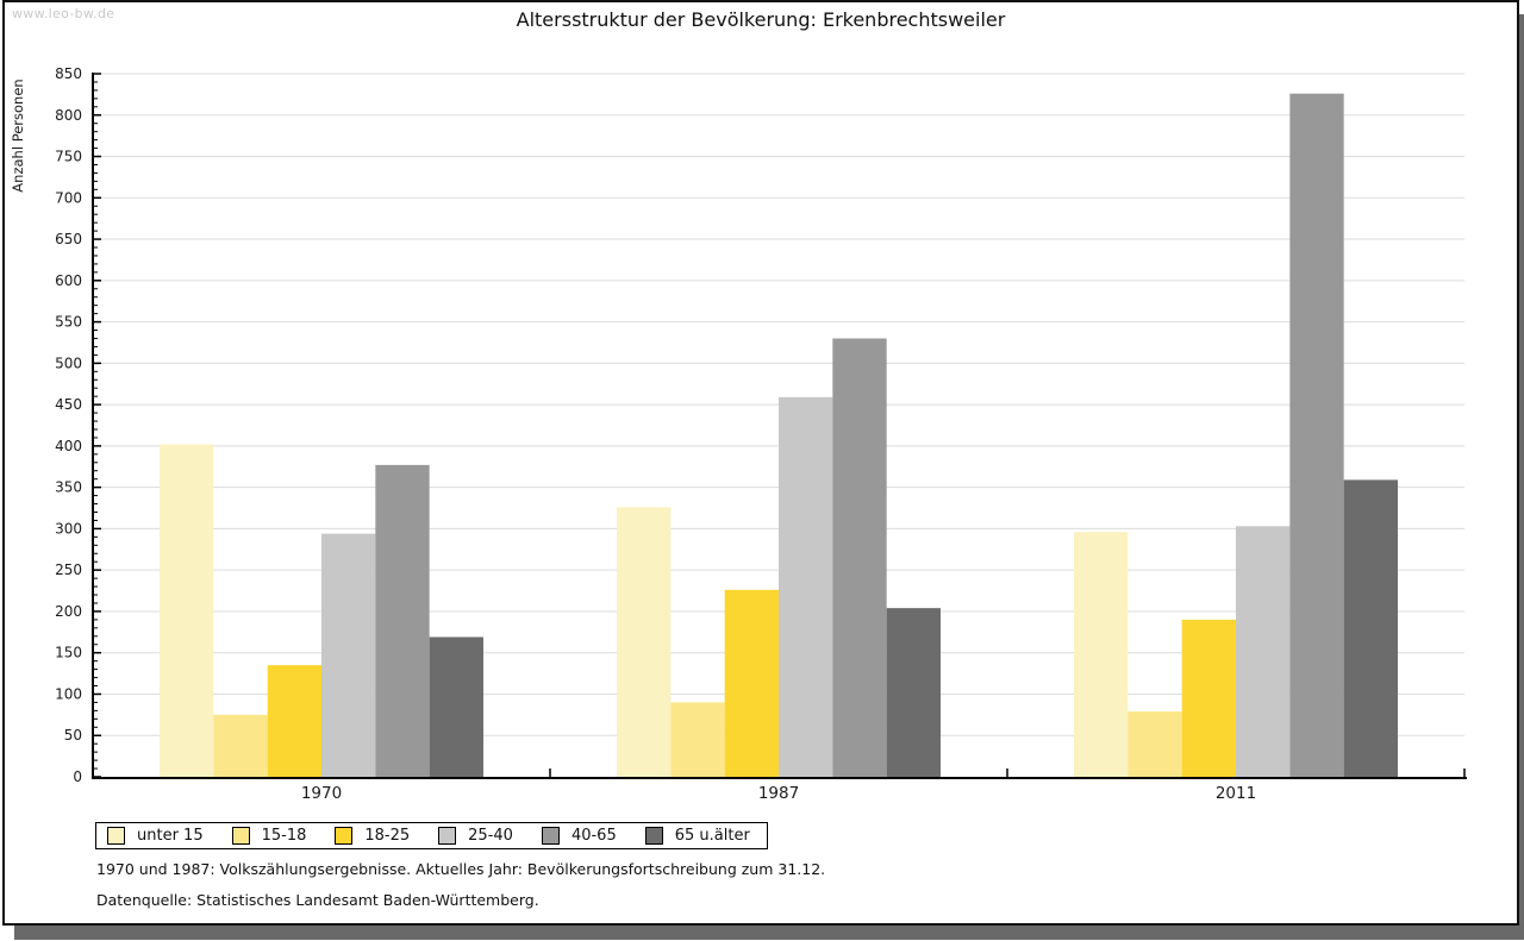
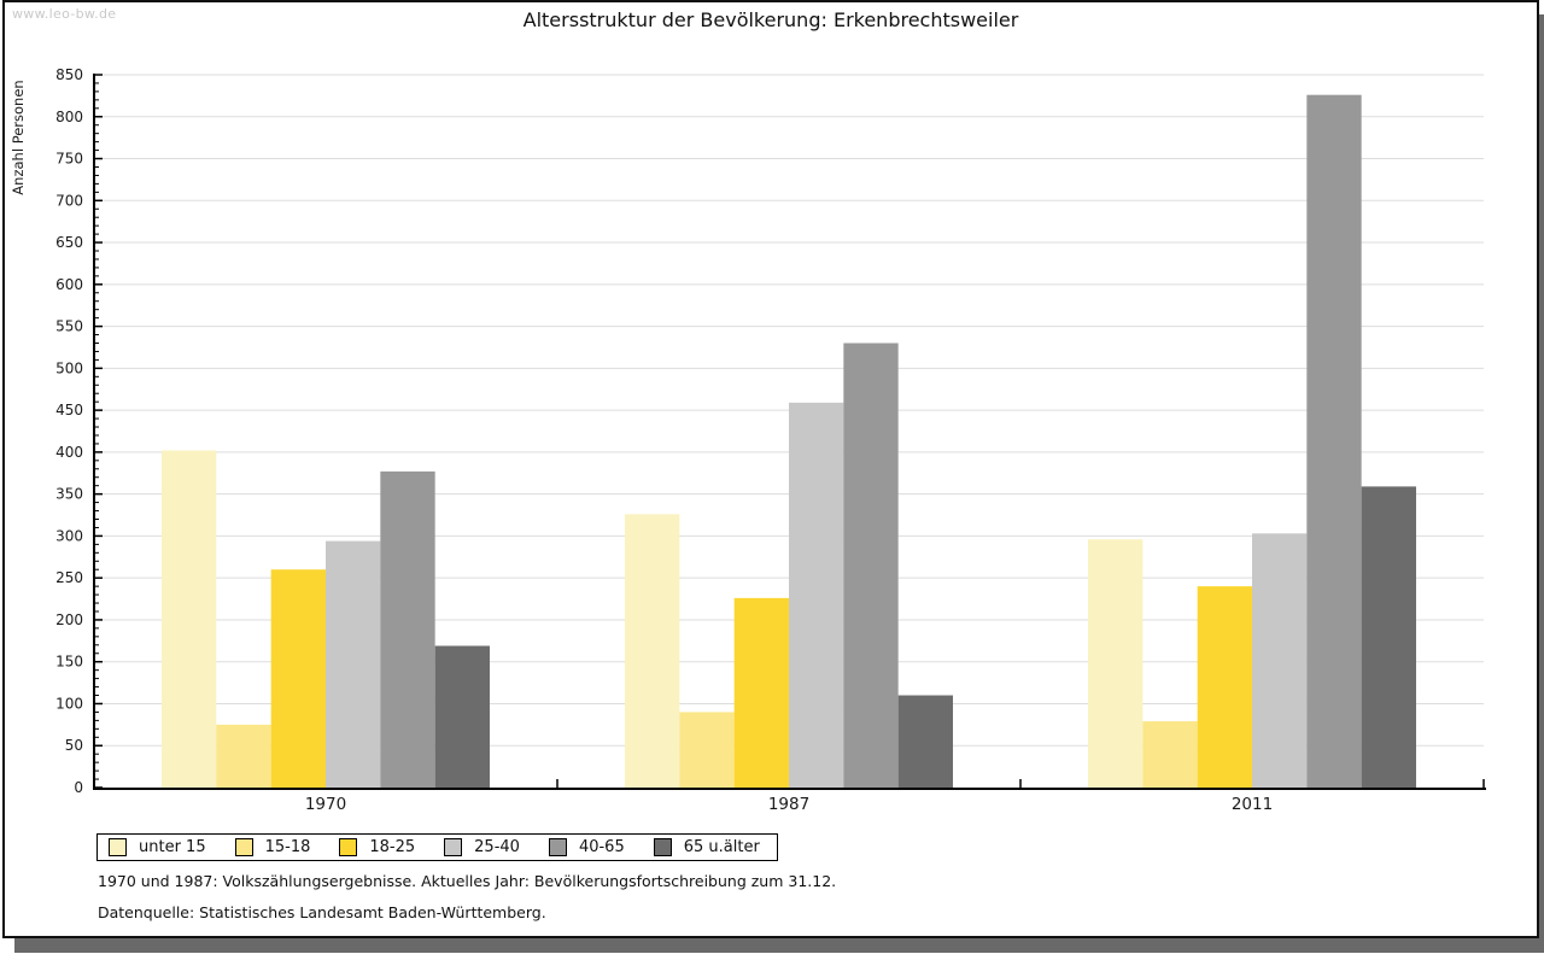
18-25/1970: 140 -> 260
65 u.älter/1987: 200 -> 110
18-25/2011: 190 -> 240
